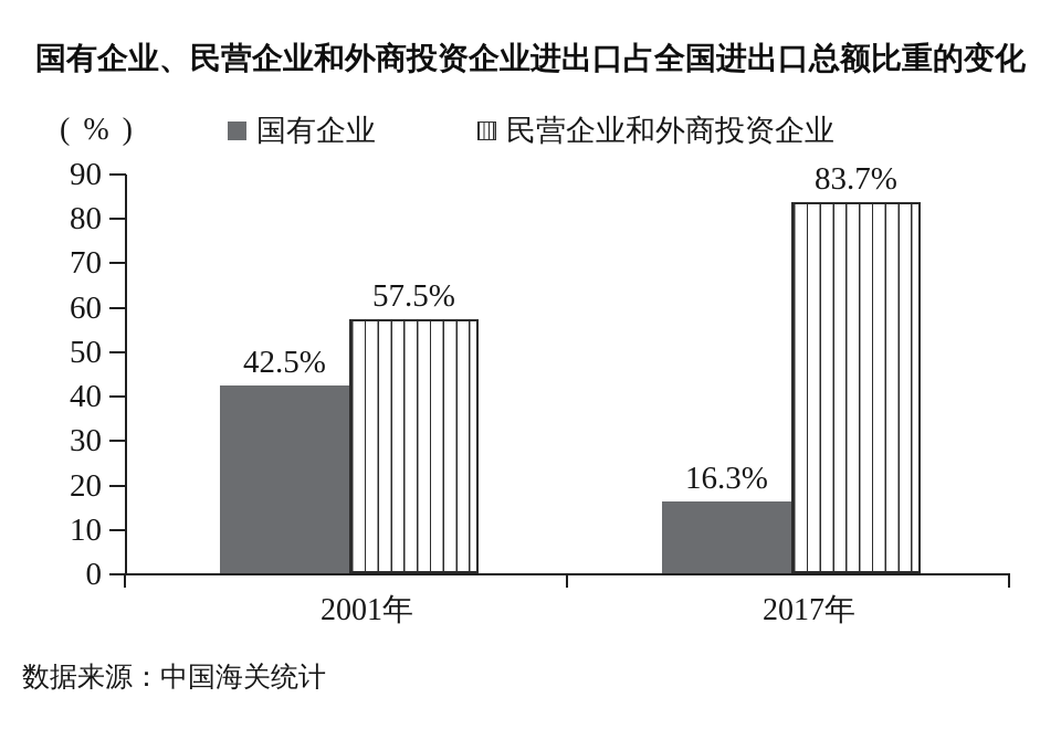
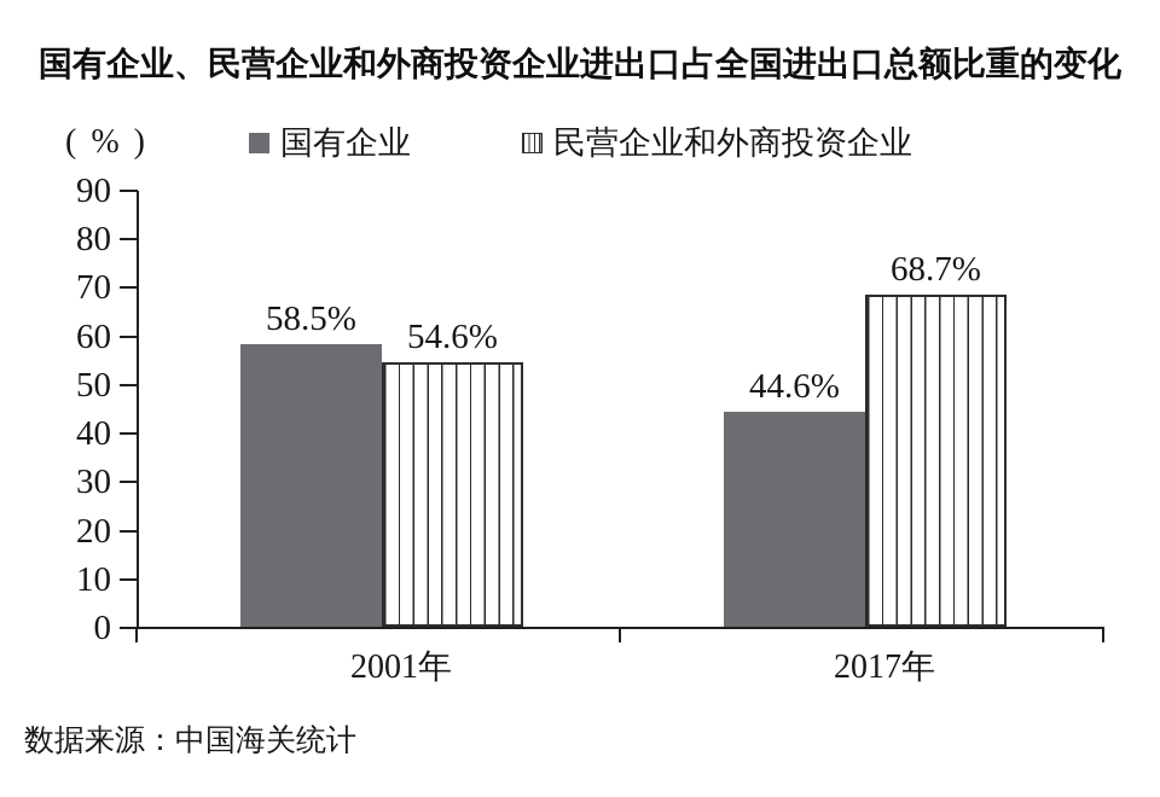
国有企业/2001年: 42.5% -> 58.5%
民营企业和外商投资企业/2001年: 57.5% -> 54.6%
国有企业/2017年: 16.3% -> 44.6%
民营企业和外商投资企业/2017年: 83.7% -> 68.7%
